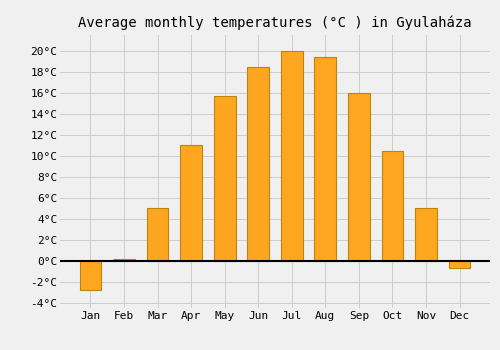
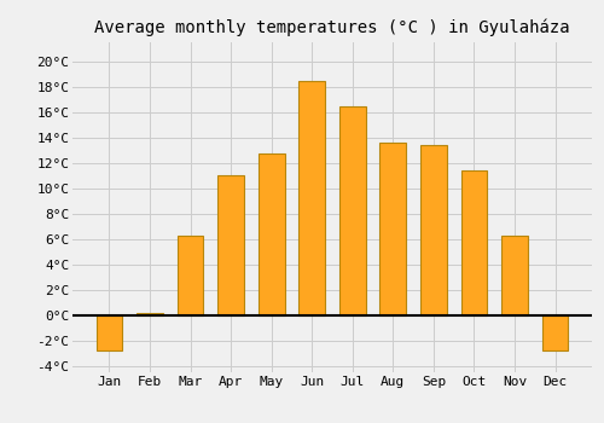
Mar: 5.0°C -> 6.3°C
May: 15.7°C -> 12.7°C
Jul: 20.0°C -> 16.5°C
Aug: 19.4°C -> 13.6°C
Sep: 16.0°C -> 13.4°C
Oct: 10.5°C -> 11.4°C
Nov: 5.0°C -> 6.3°C
Dec: -0.7°C -> -2.8°C
